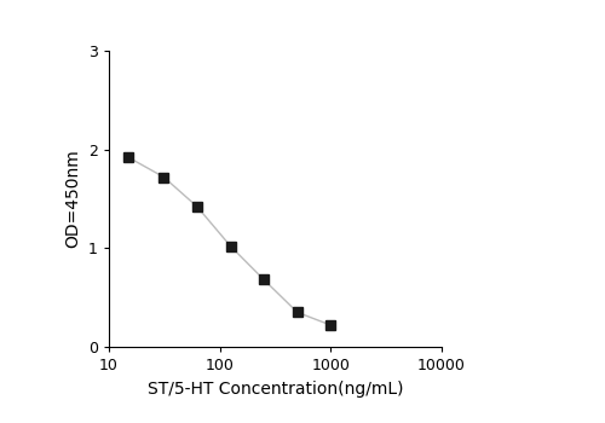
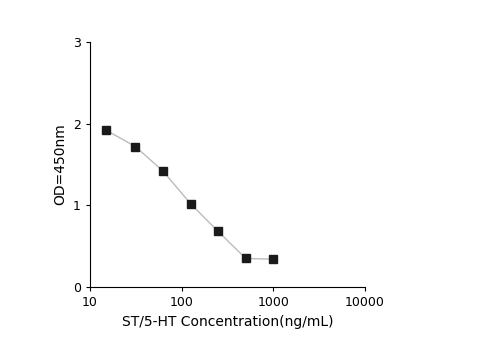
1000: 0.22 -> 0.34
